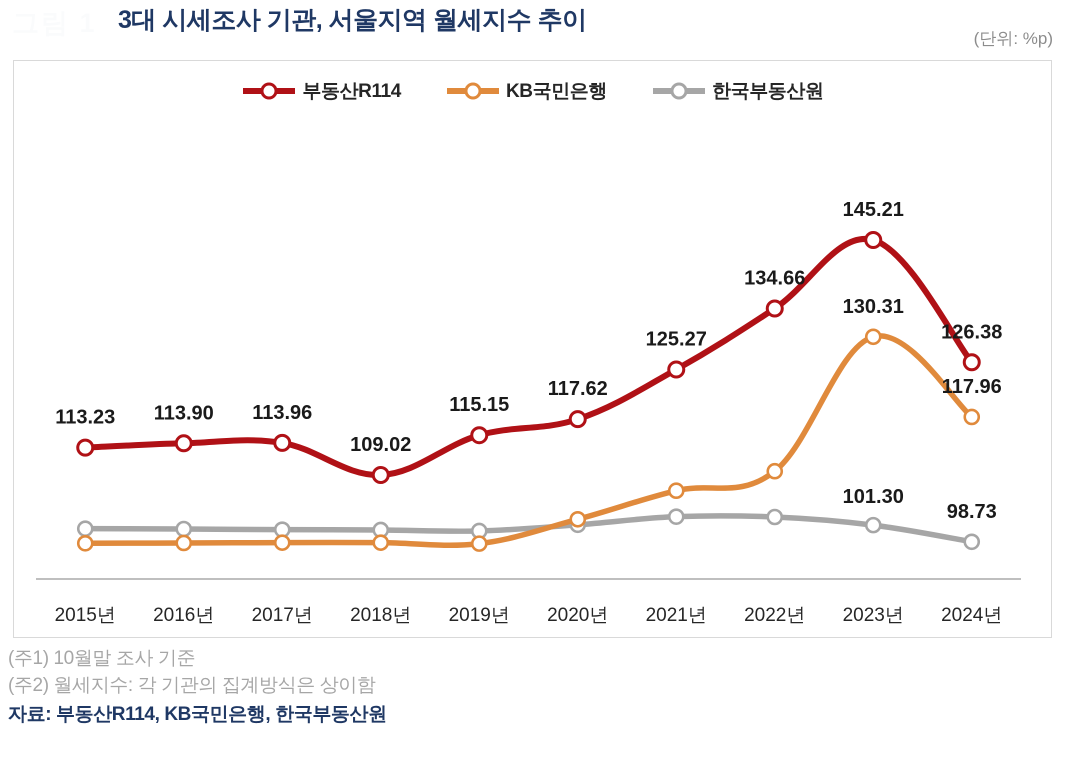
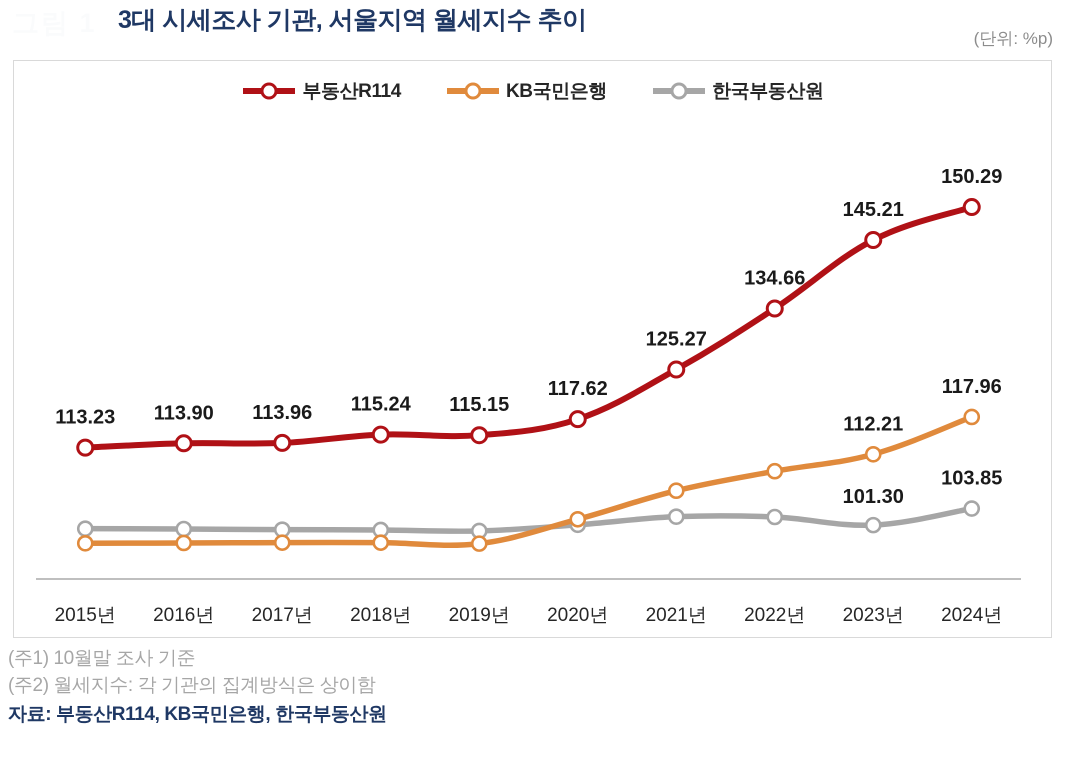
부동산R114/2018년: 109.02 -> 115.24
KB국민은행/2023년: 130.31 -> 112.21
부동산R114/2024년: 126.38 -> 150.29
한국부동산원/2024년: 98.73 -> 103.85
